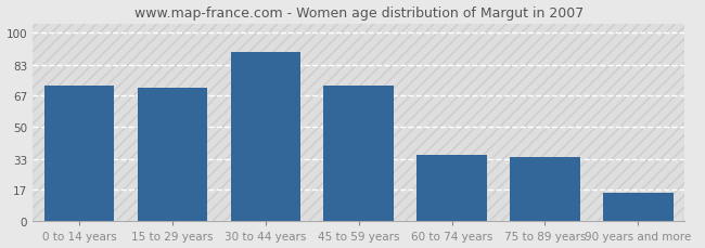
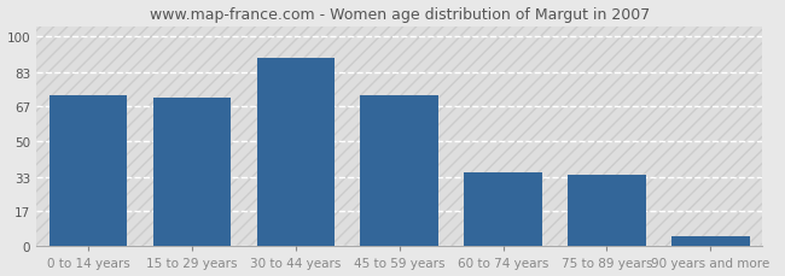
90 years and more: 15 -> 5
